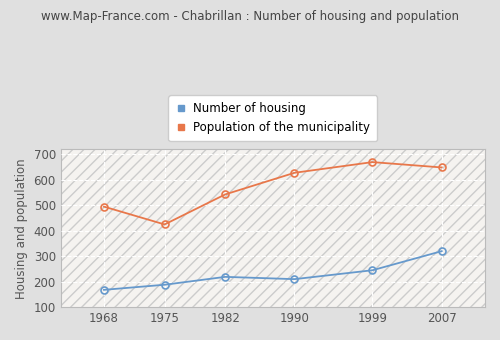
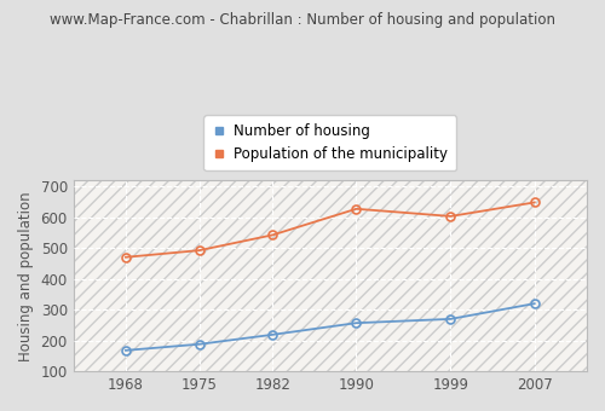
Population of the municipality/1968: 495 -> 471
Population of the municipality/1975: 425 -> 493
Number of housing/1990: 210 -> 257
Number of housing/1999: 245 -> 270
Population of the municipality/1999: 670 -> 604
